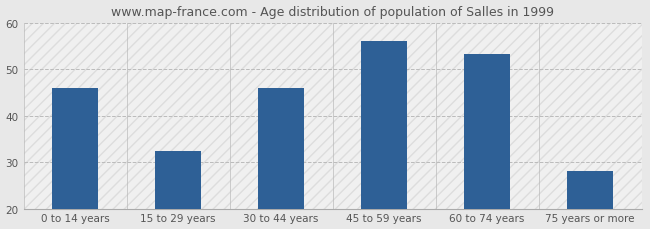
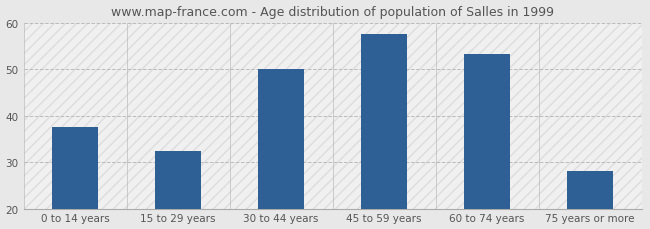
0 to 14 years: 46.0 -> 37.5
30 to 44 years: 46.0 -> 50.0
45 to 59 years: 56.0 -> 57.5
